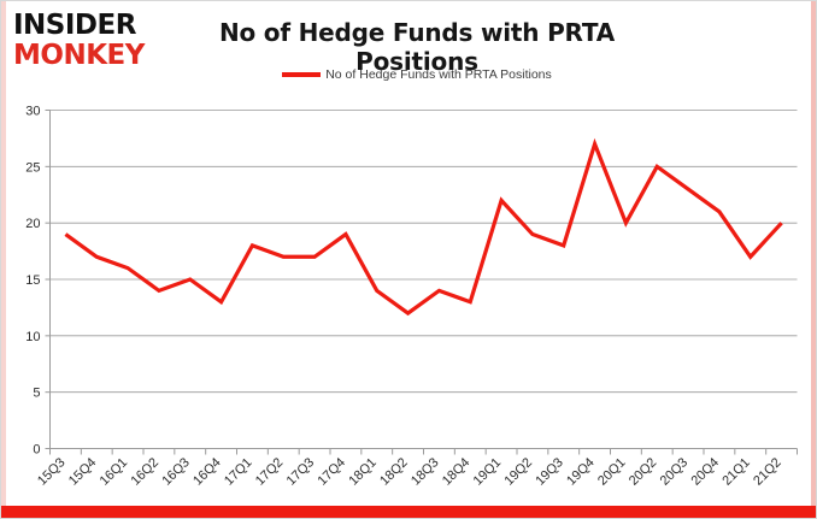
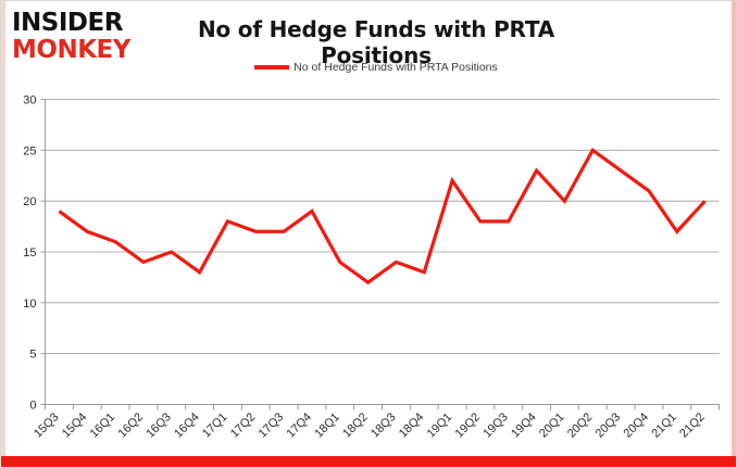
19Q2: 19 -> 18
19Q4: 27 -> 23
